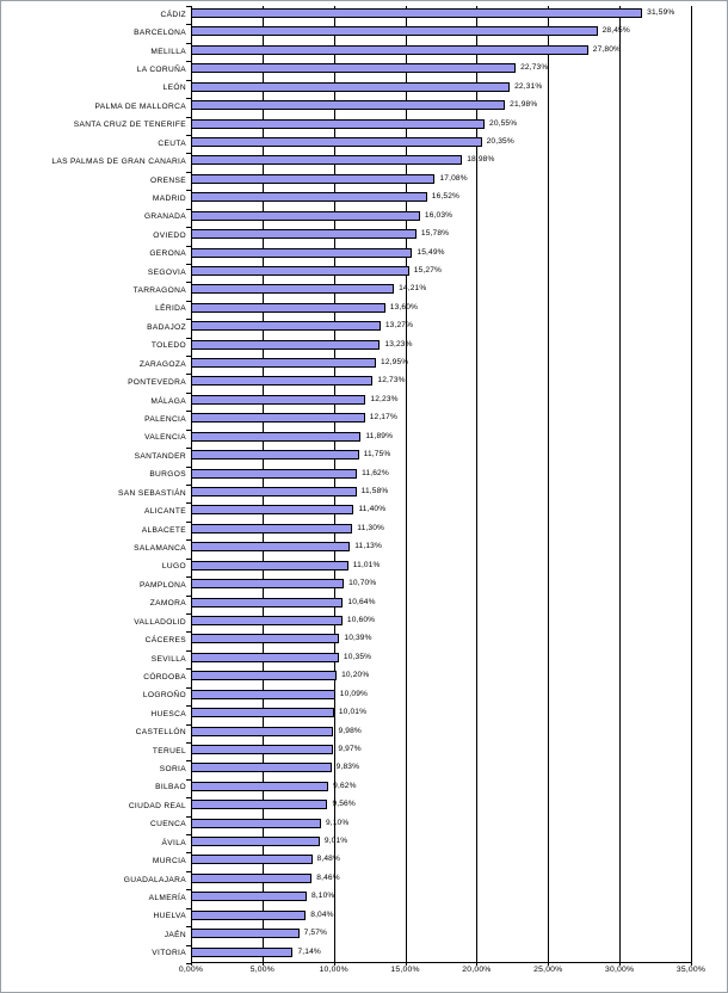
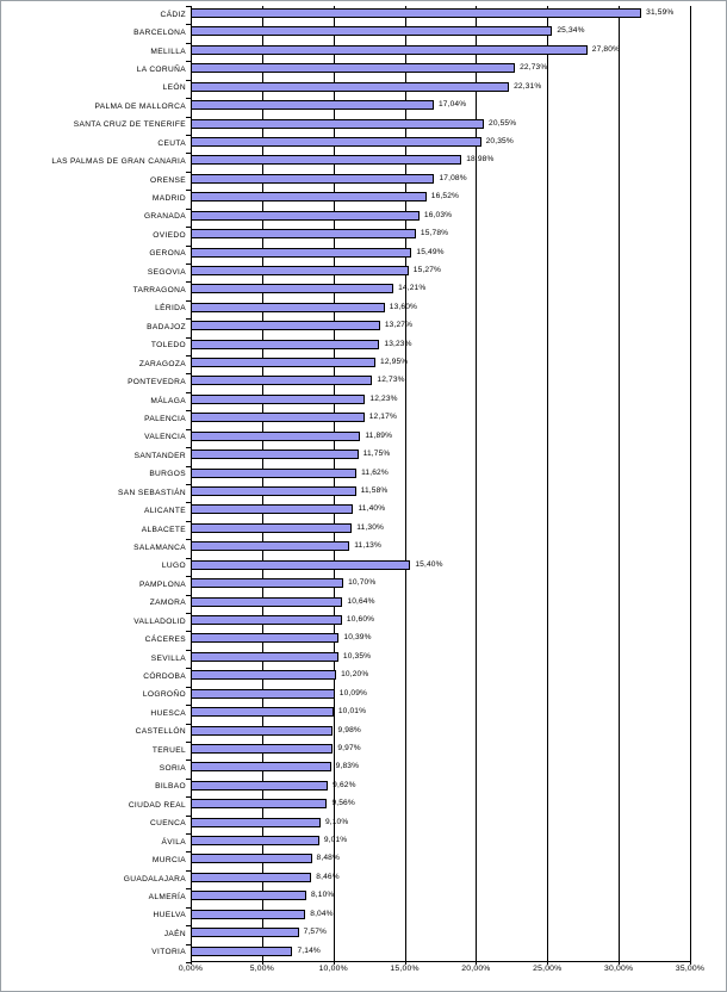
BARCELONA: 28,45% -> 25,34%
PALMA DE MALLORCA: 21,98% -> 17,04%
LUGO: 11,01% -> 15,40%
